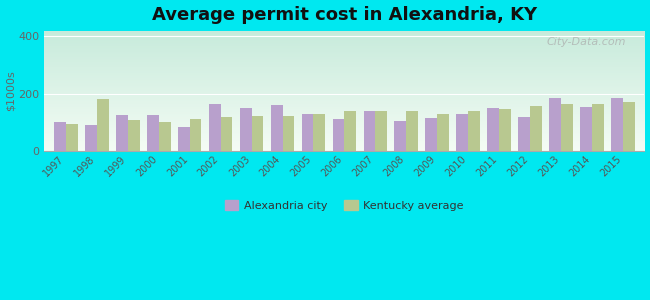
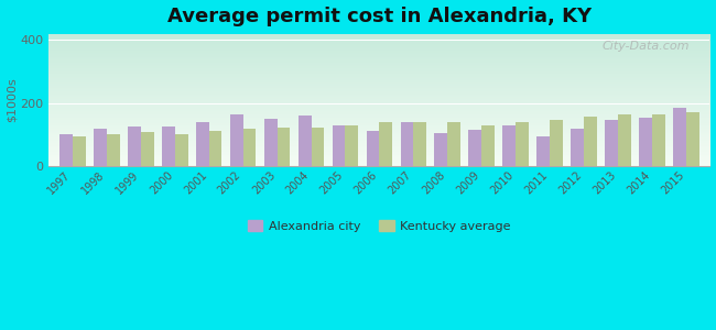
Alexandria city/1998: 90 -> 120
Kentucky average/1998: 180 -> 102
Alexandria city/2001: 85 -> 140
Alexandria city/2011: 150 -> 95
Alexandria city/2013: 185 -> 145
